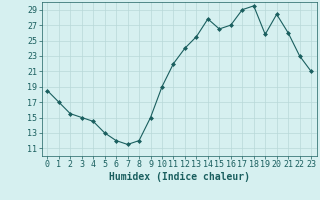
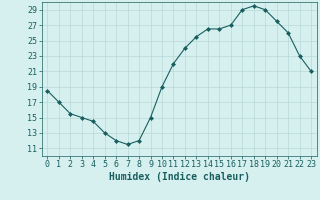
14: 27.8 -> 26.5
19: 25.8 -> 29.0
20: 28.4 -> 27.5
